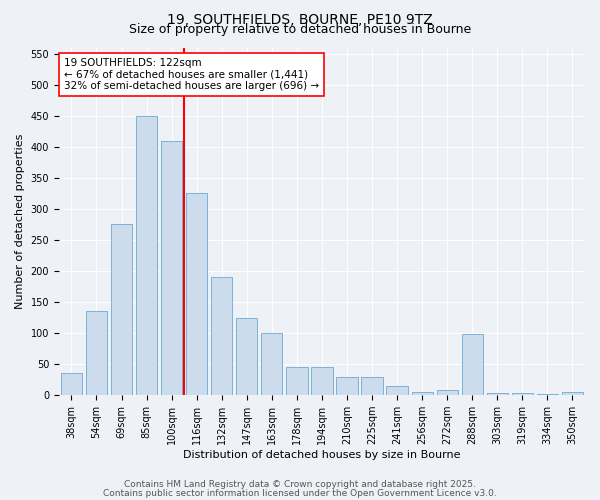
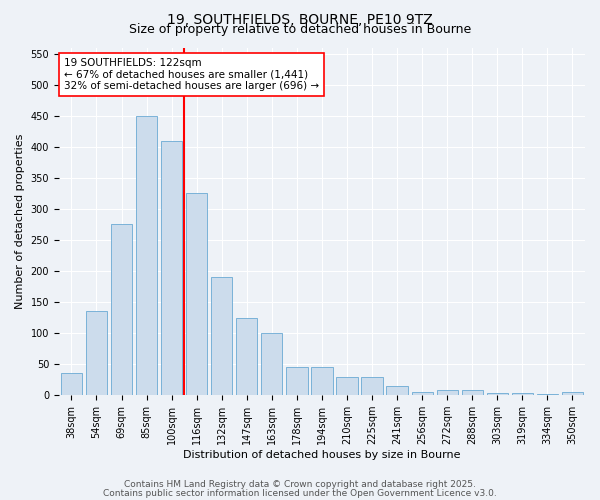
288sqm: 98 -> 8
